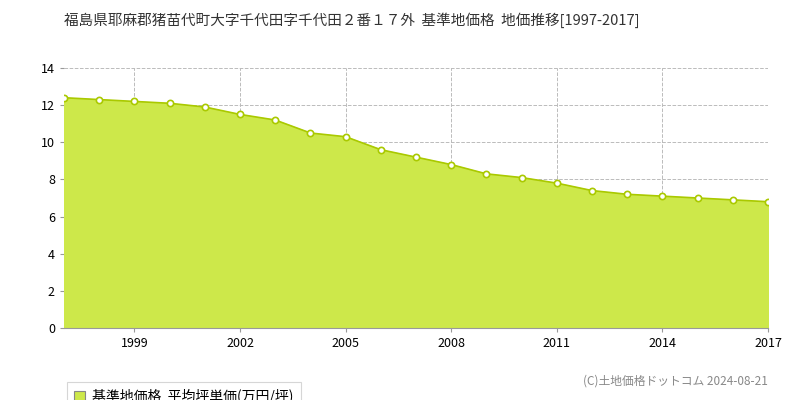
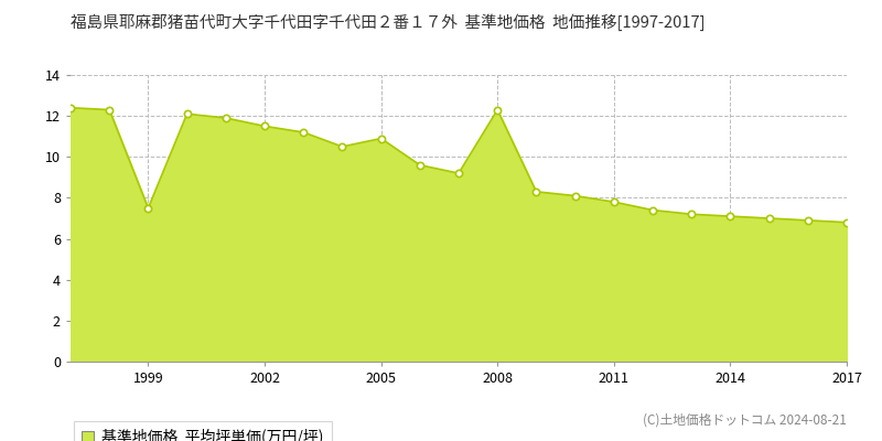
1999: 12.2 -> 7.5
2005: 10.3 -> 10.9
2008: 8.8 -> 12.3
